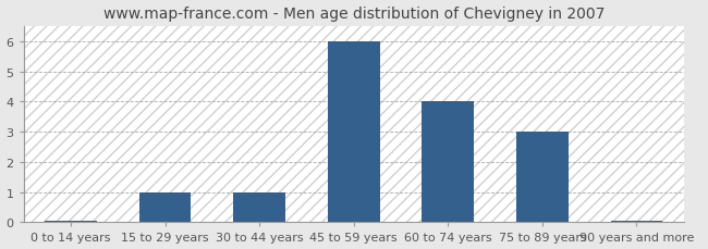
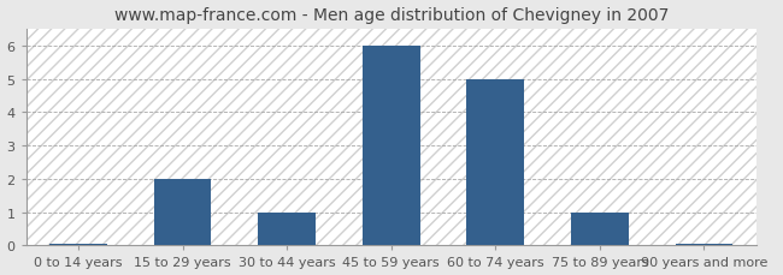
15 to 29 years: 1.00 -> 2.00
60 to 74 years: 4.00 -> 5.00
75 to 89 years: 3.00 -> 1.00
